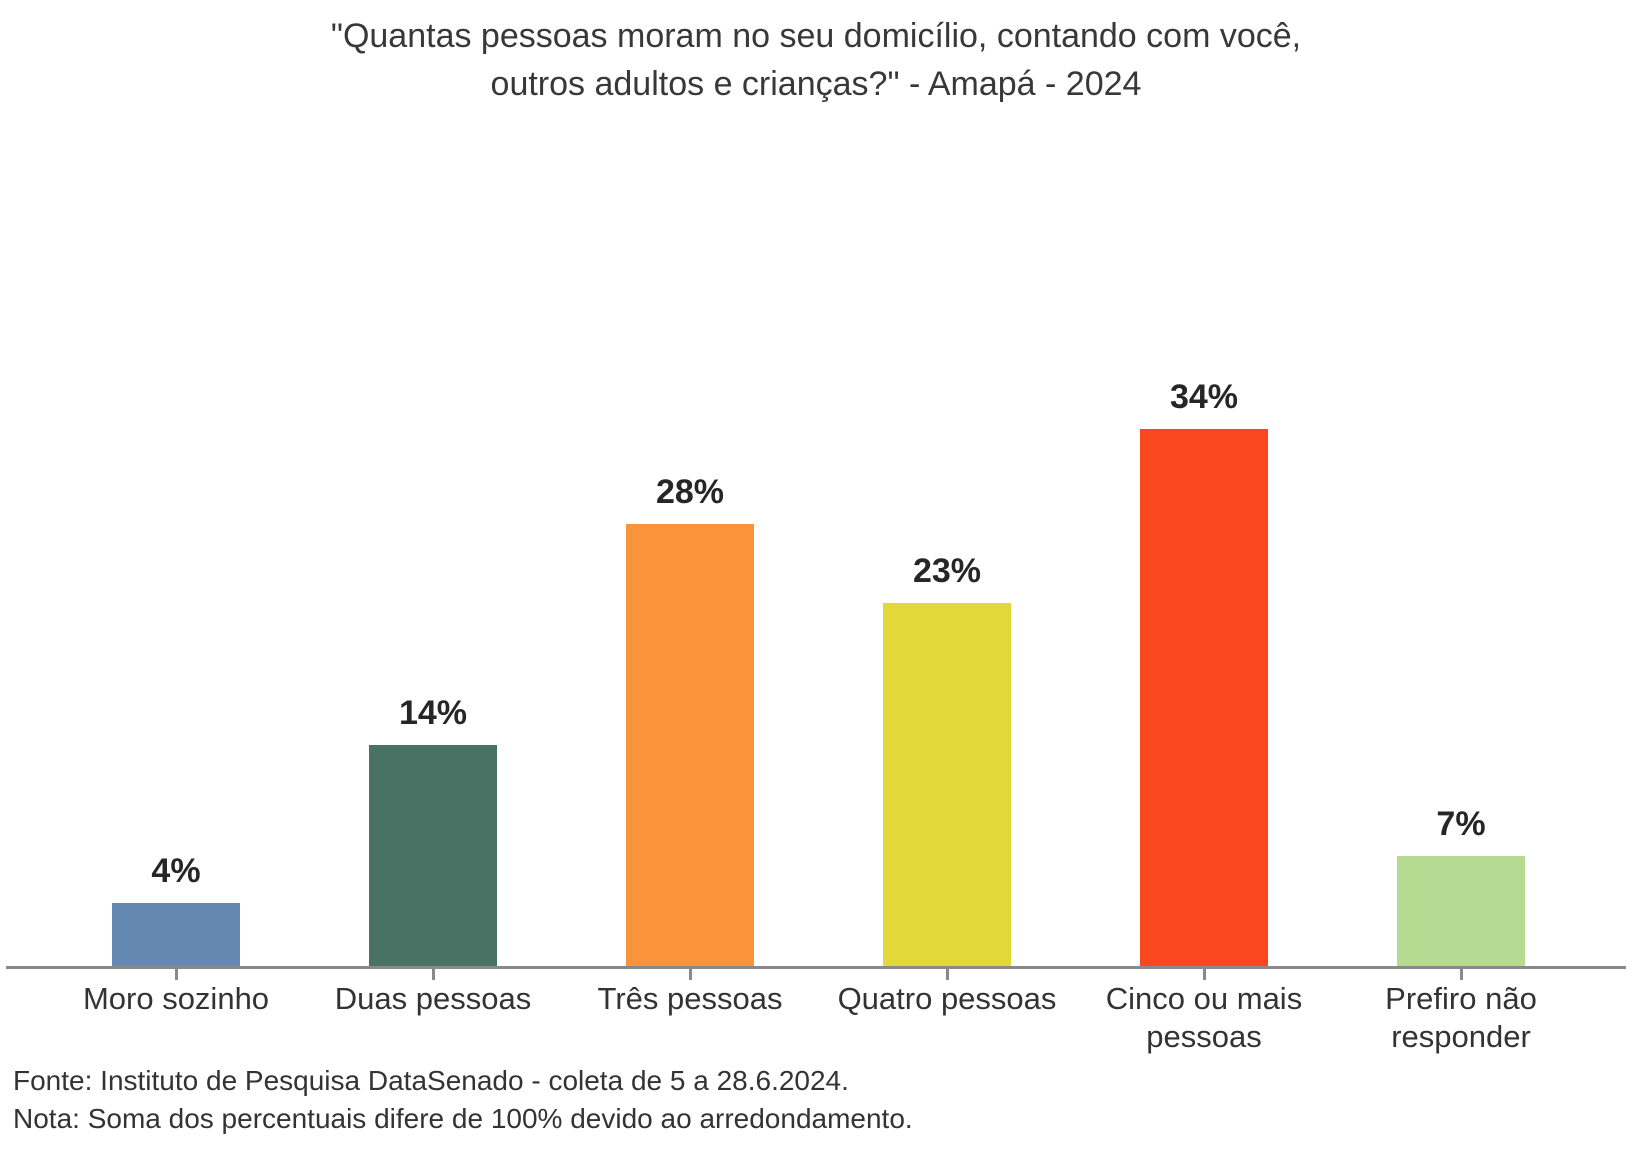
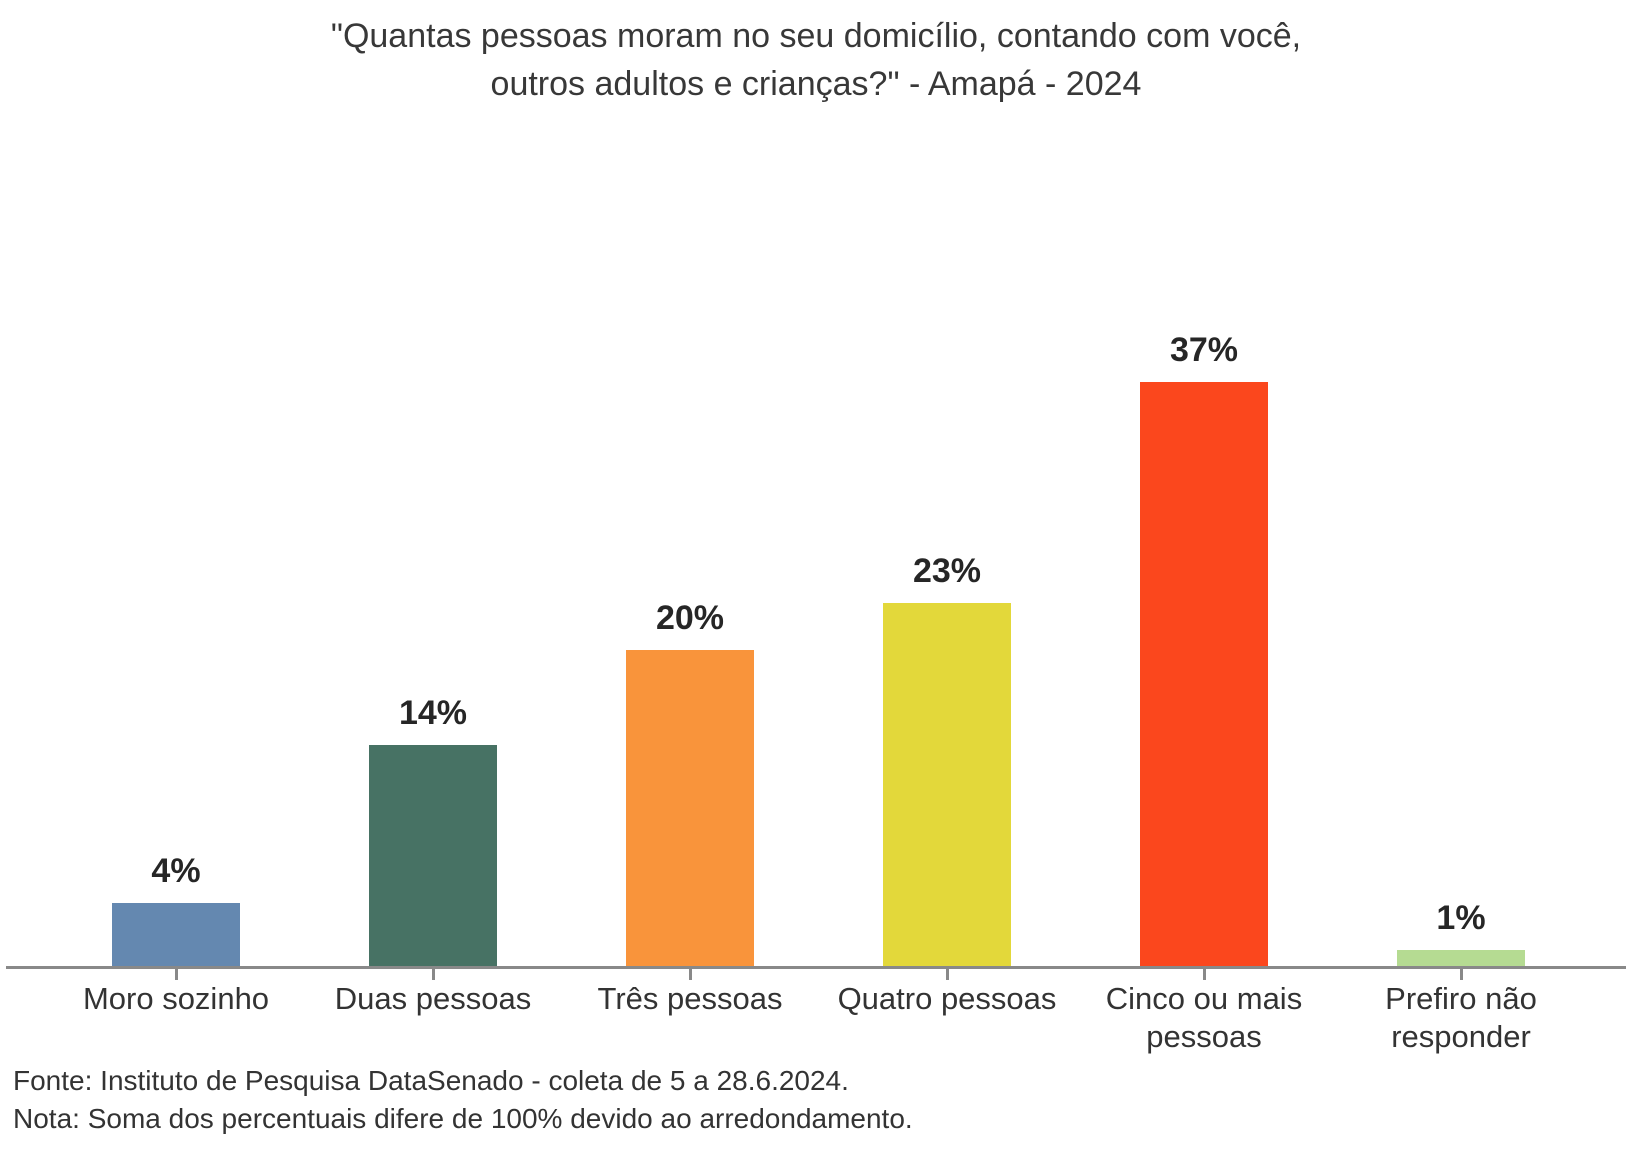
Três pessoas: 28% -> 20%
Cinco ou mais pessoas: 34% -> 37%
Prefiro não responder: 7% -> 1%
